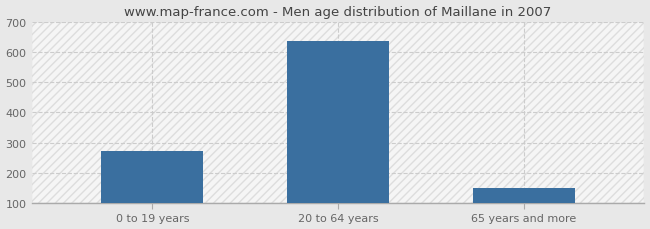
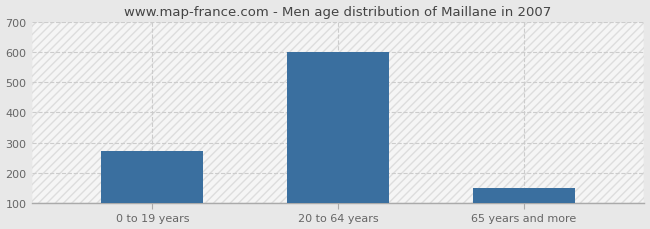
20 to 64 years: 634 -> 600
